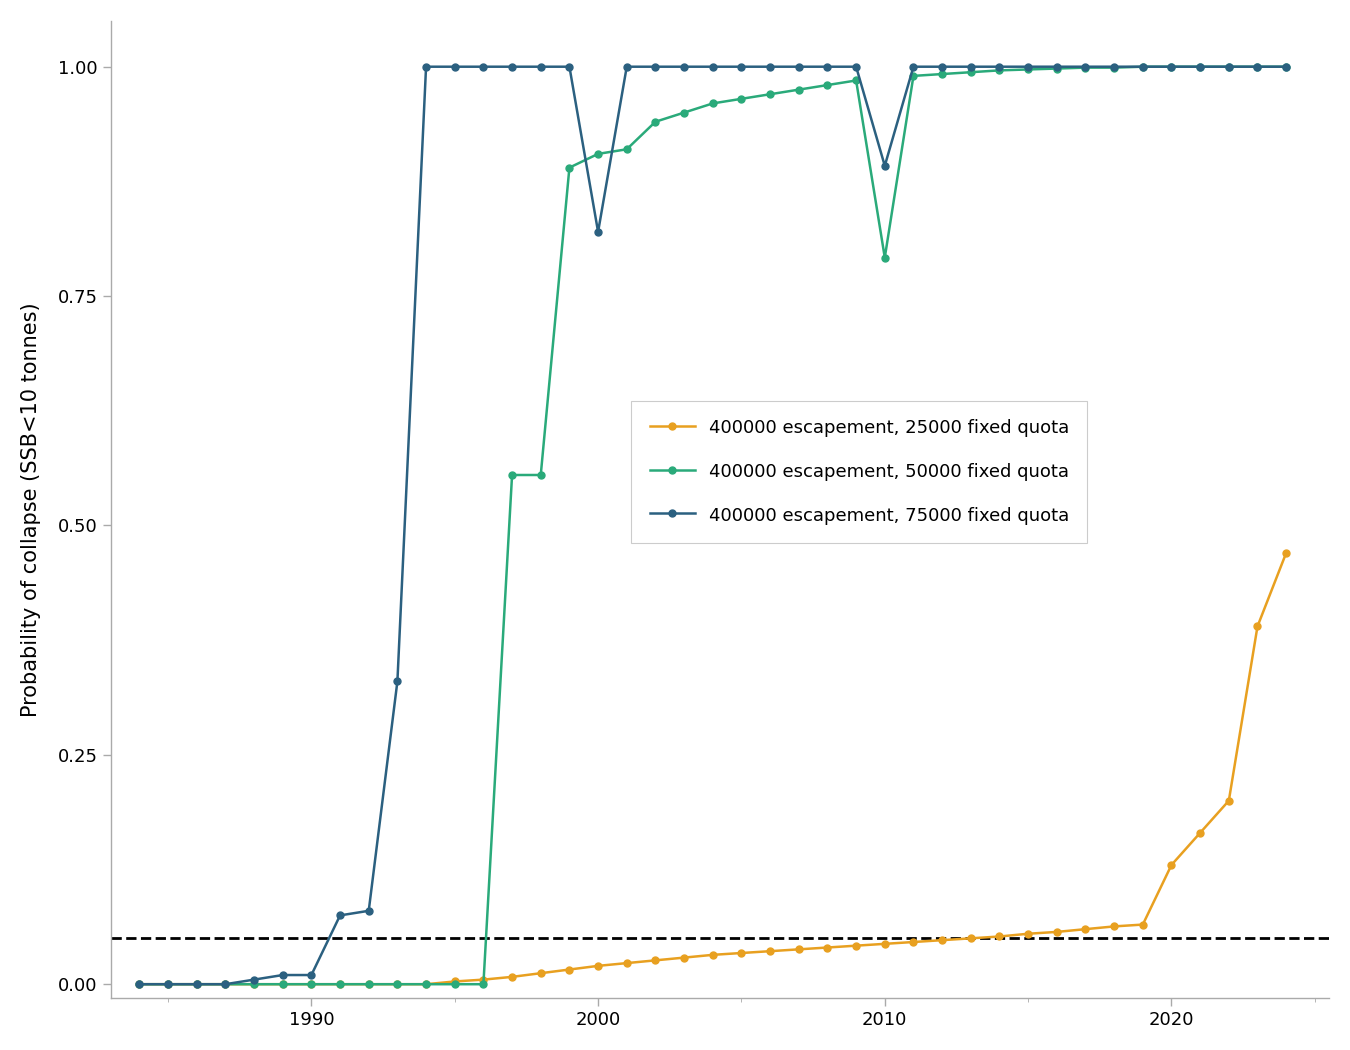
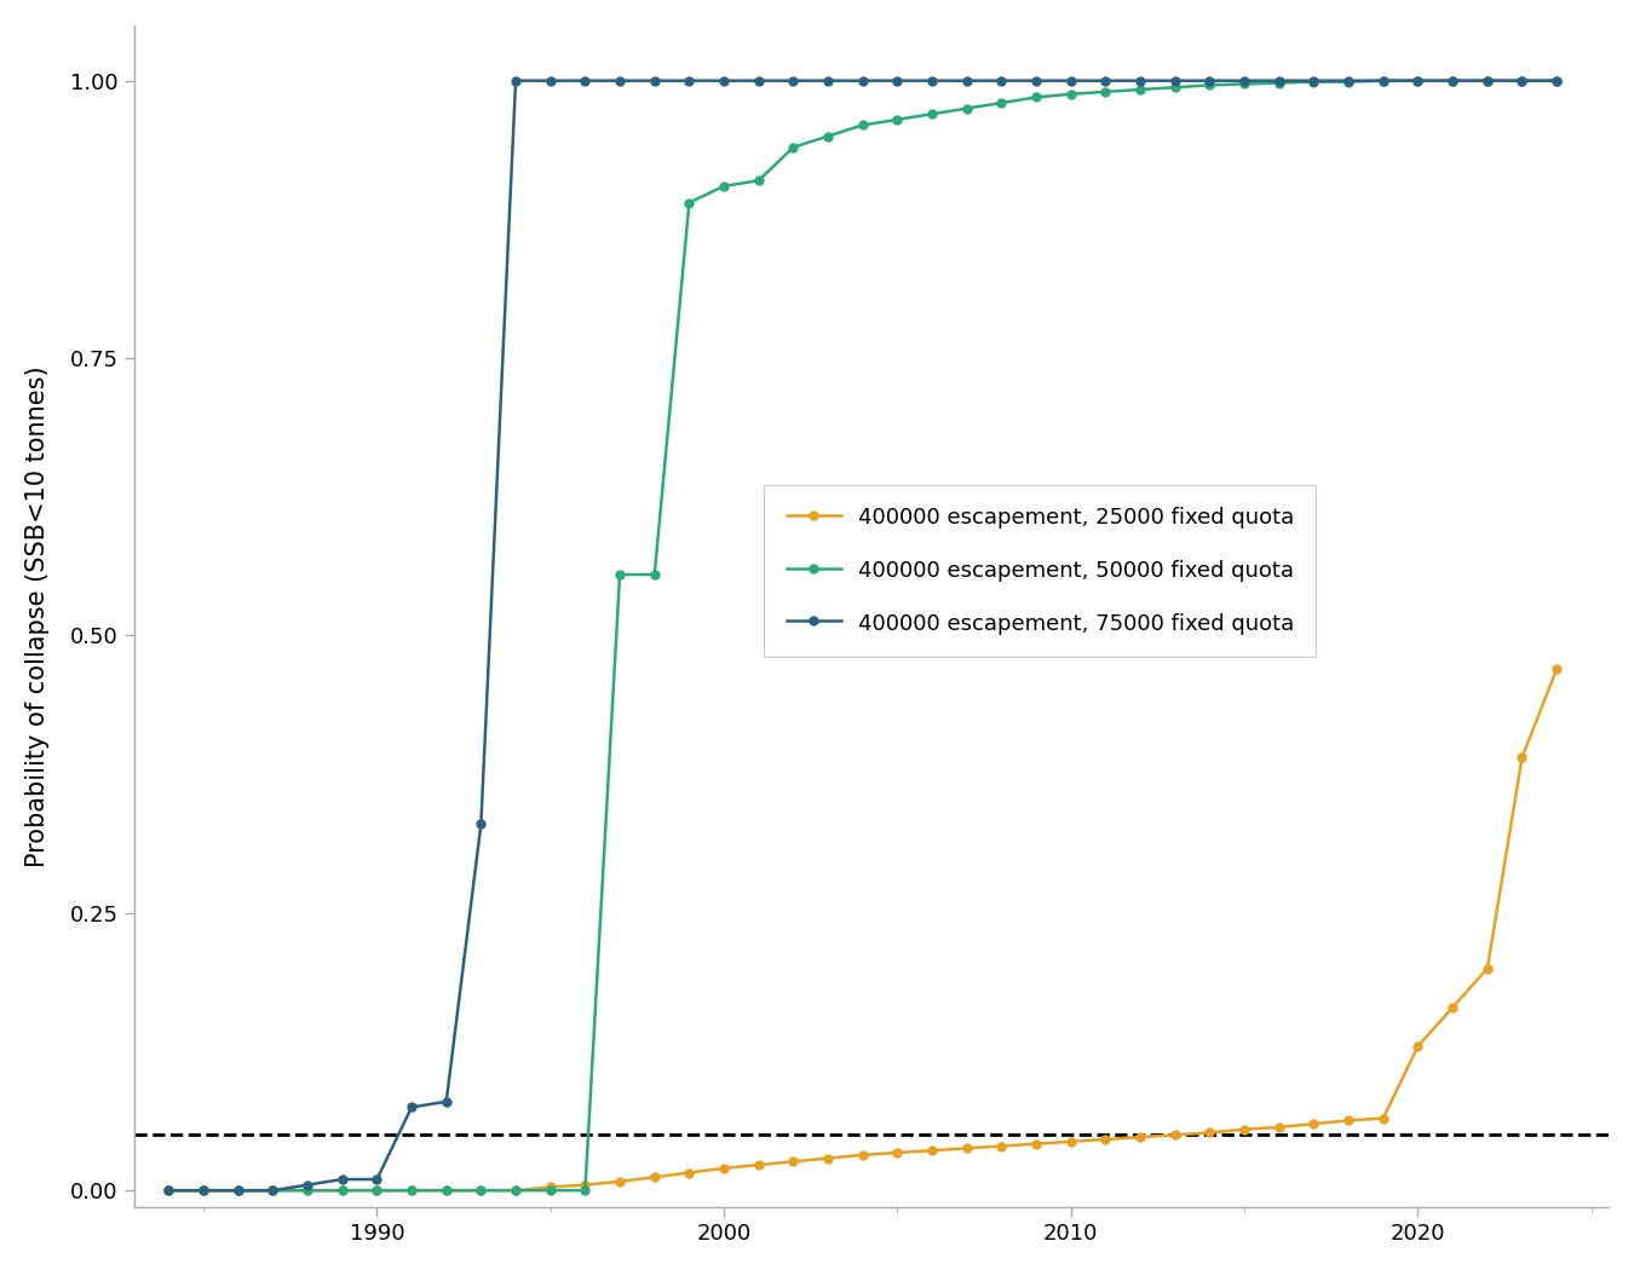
400000 escapement, 75000 fixed quota/2000: 0.820 -> 1.000
400000 escapement, 50000 fixed quota/2010: 0.792 -> 0.988
400000 escapement, 75000 fixed quota/2010: 0.892 -> 1.000
